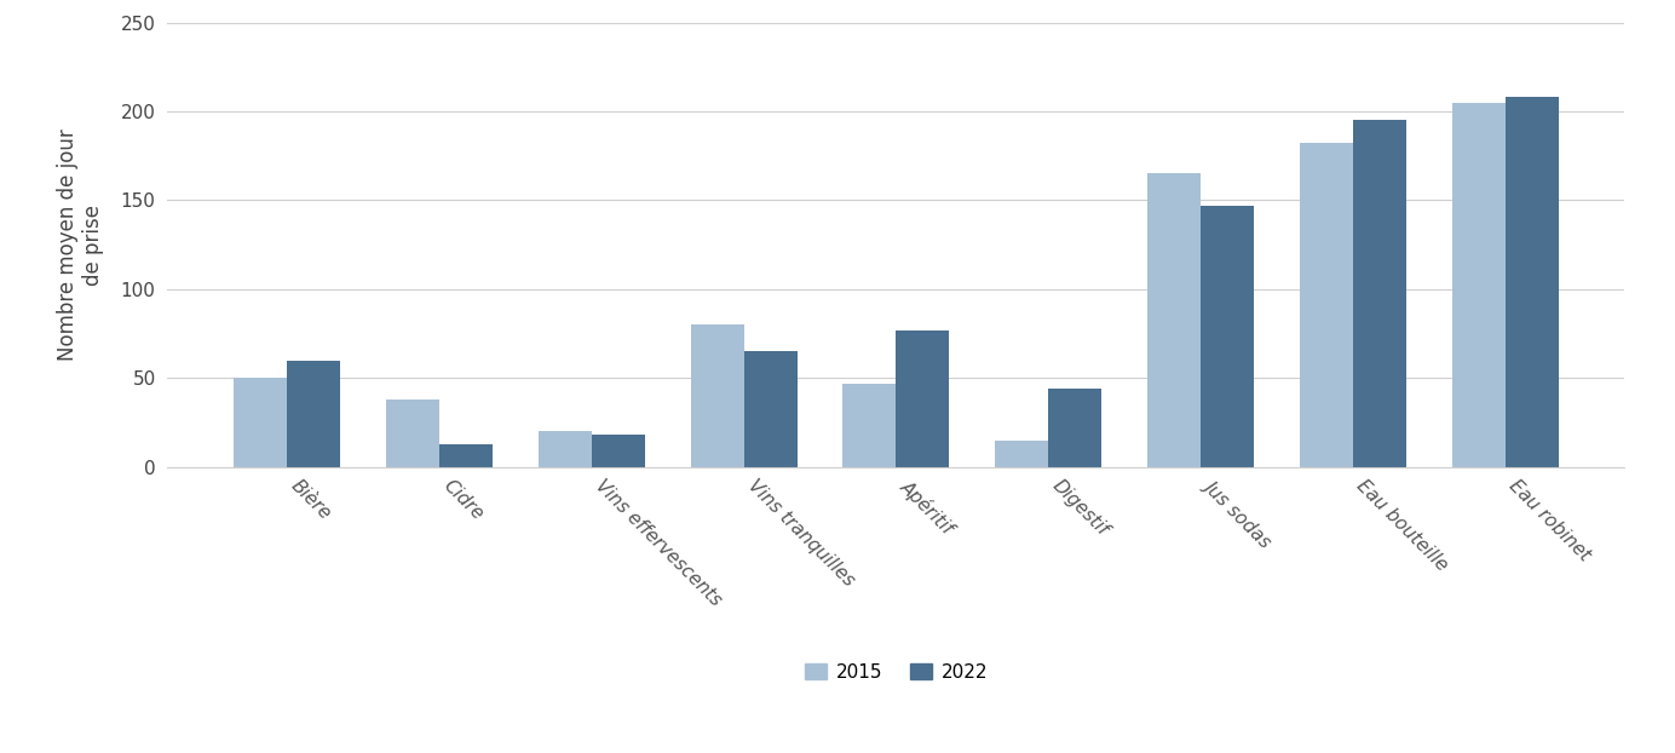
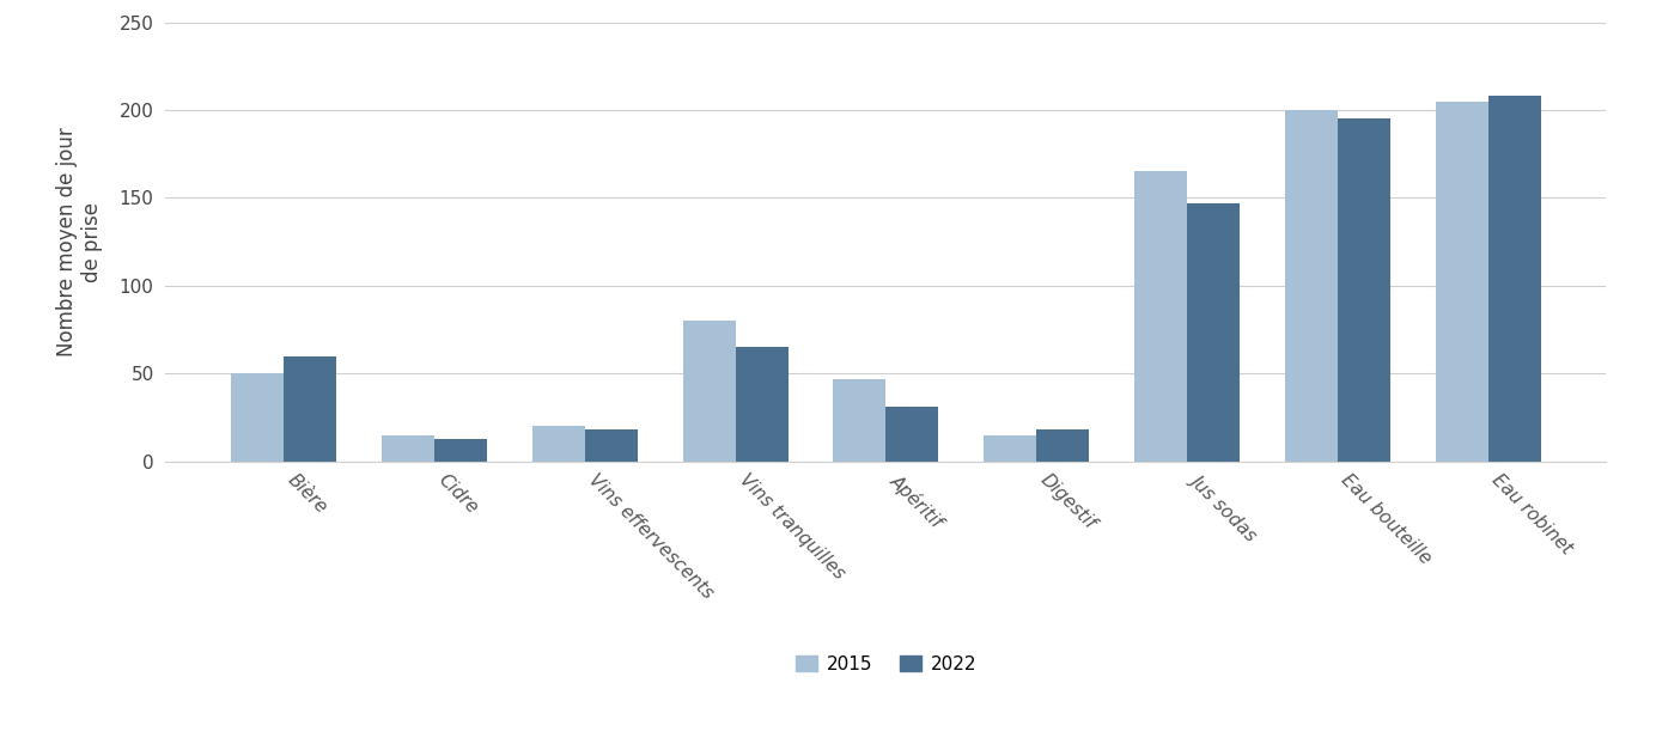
2015/Cidre: 38 -> 15
2022/Apéritif: 77 -> 31
2022/Digestif: 44 -> 18
2015/Eau bouteille: 182 -> 200
